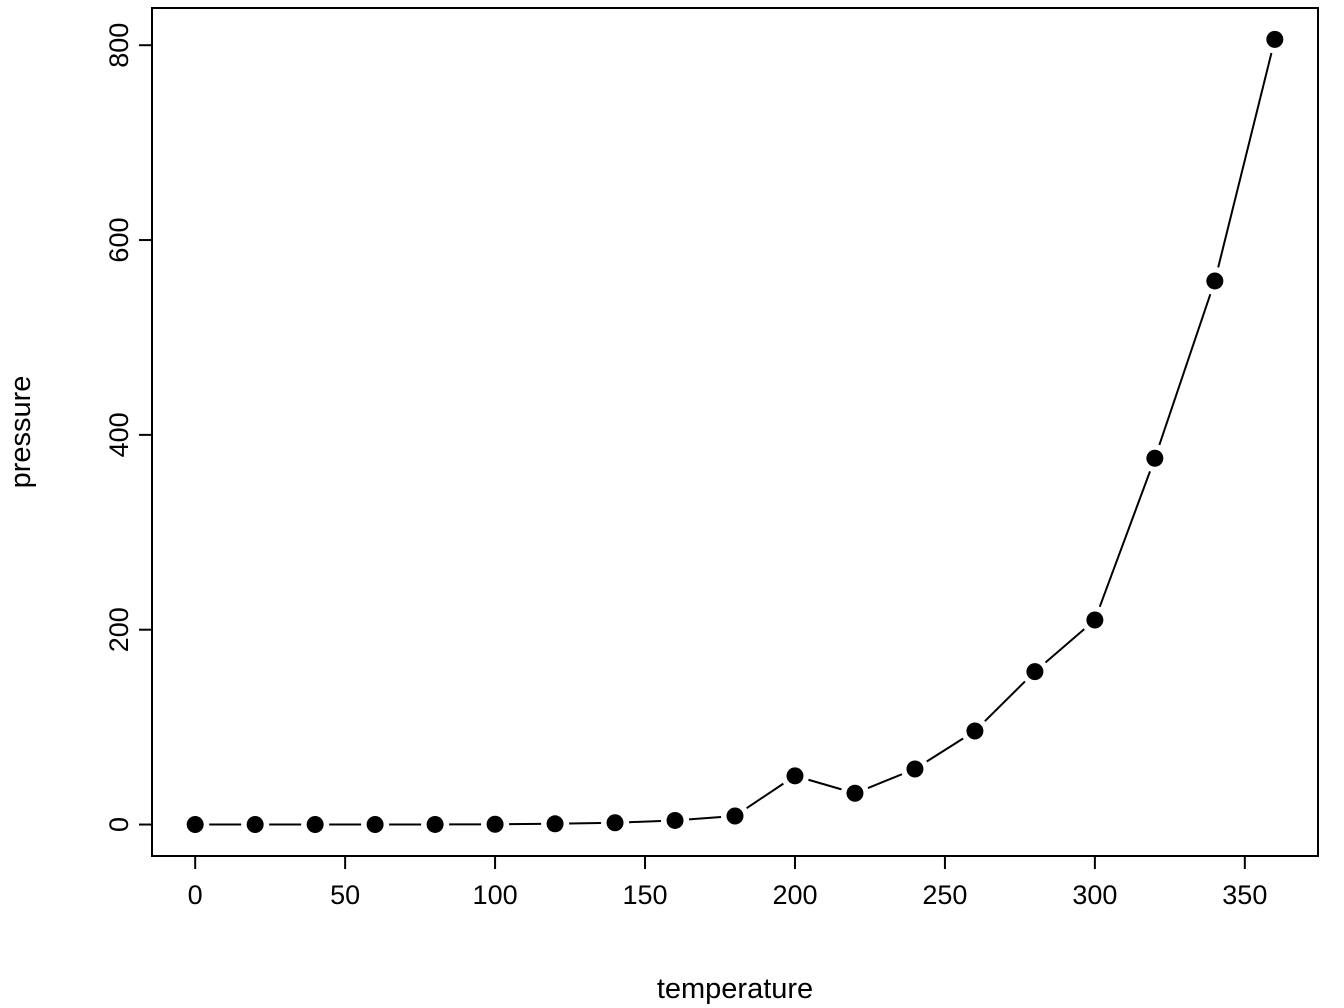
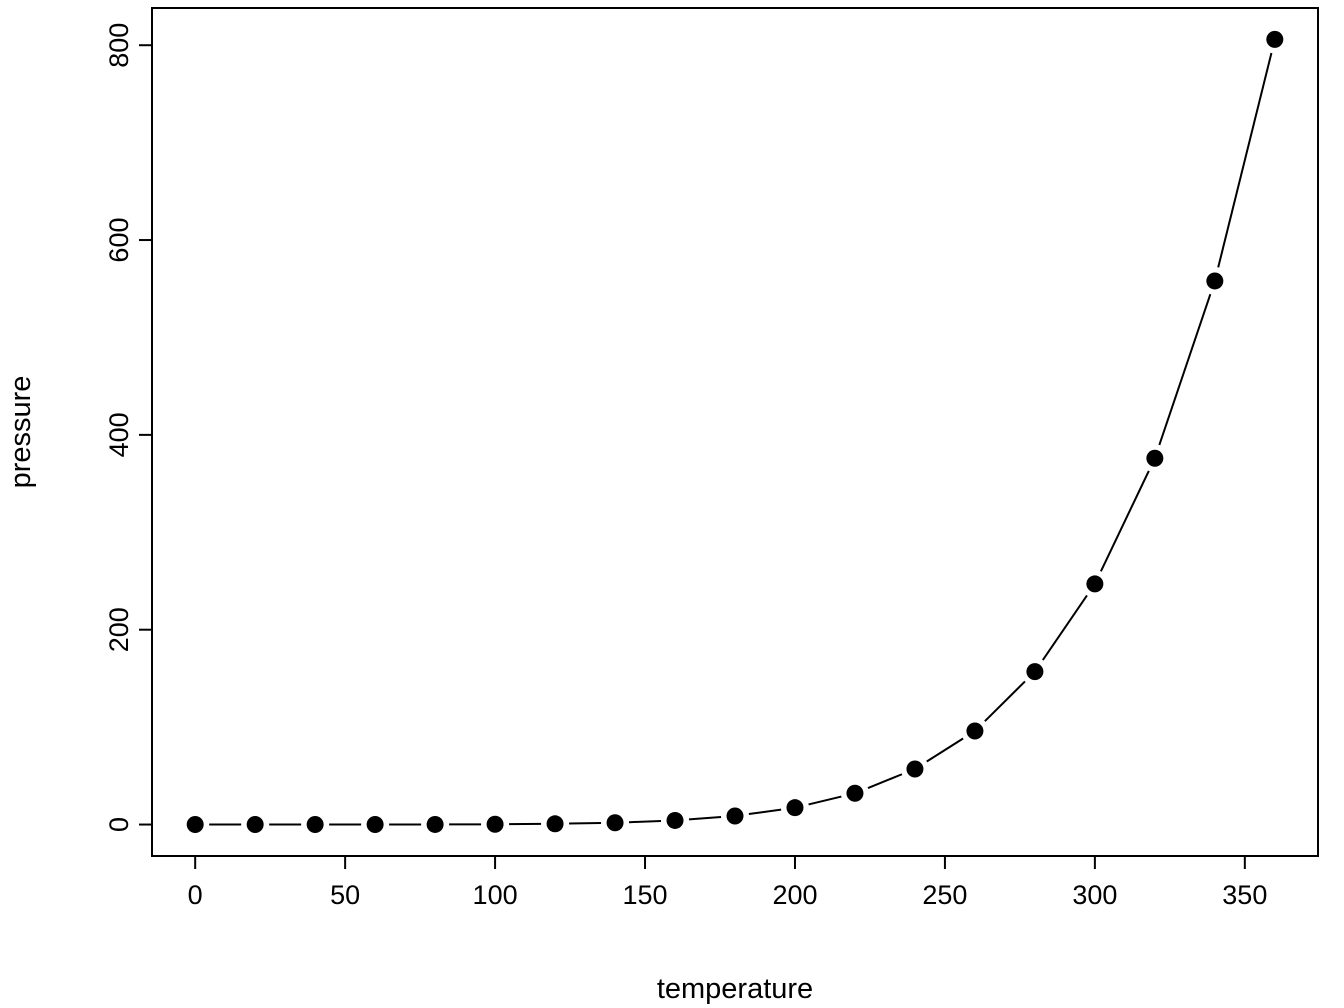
200: 50 -> 20
300: 210 -> 250
